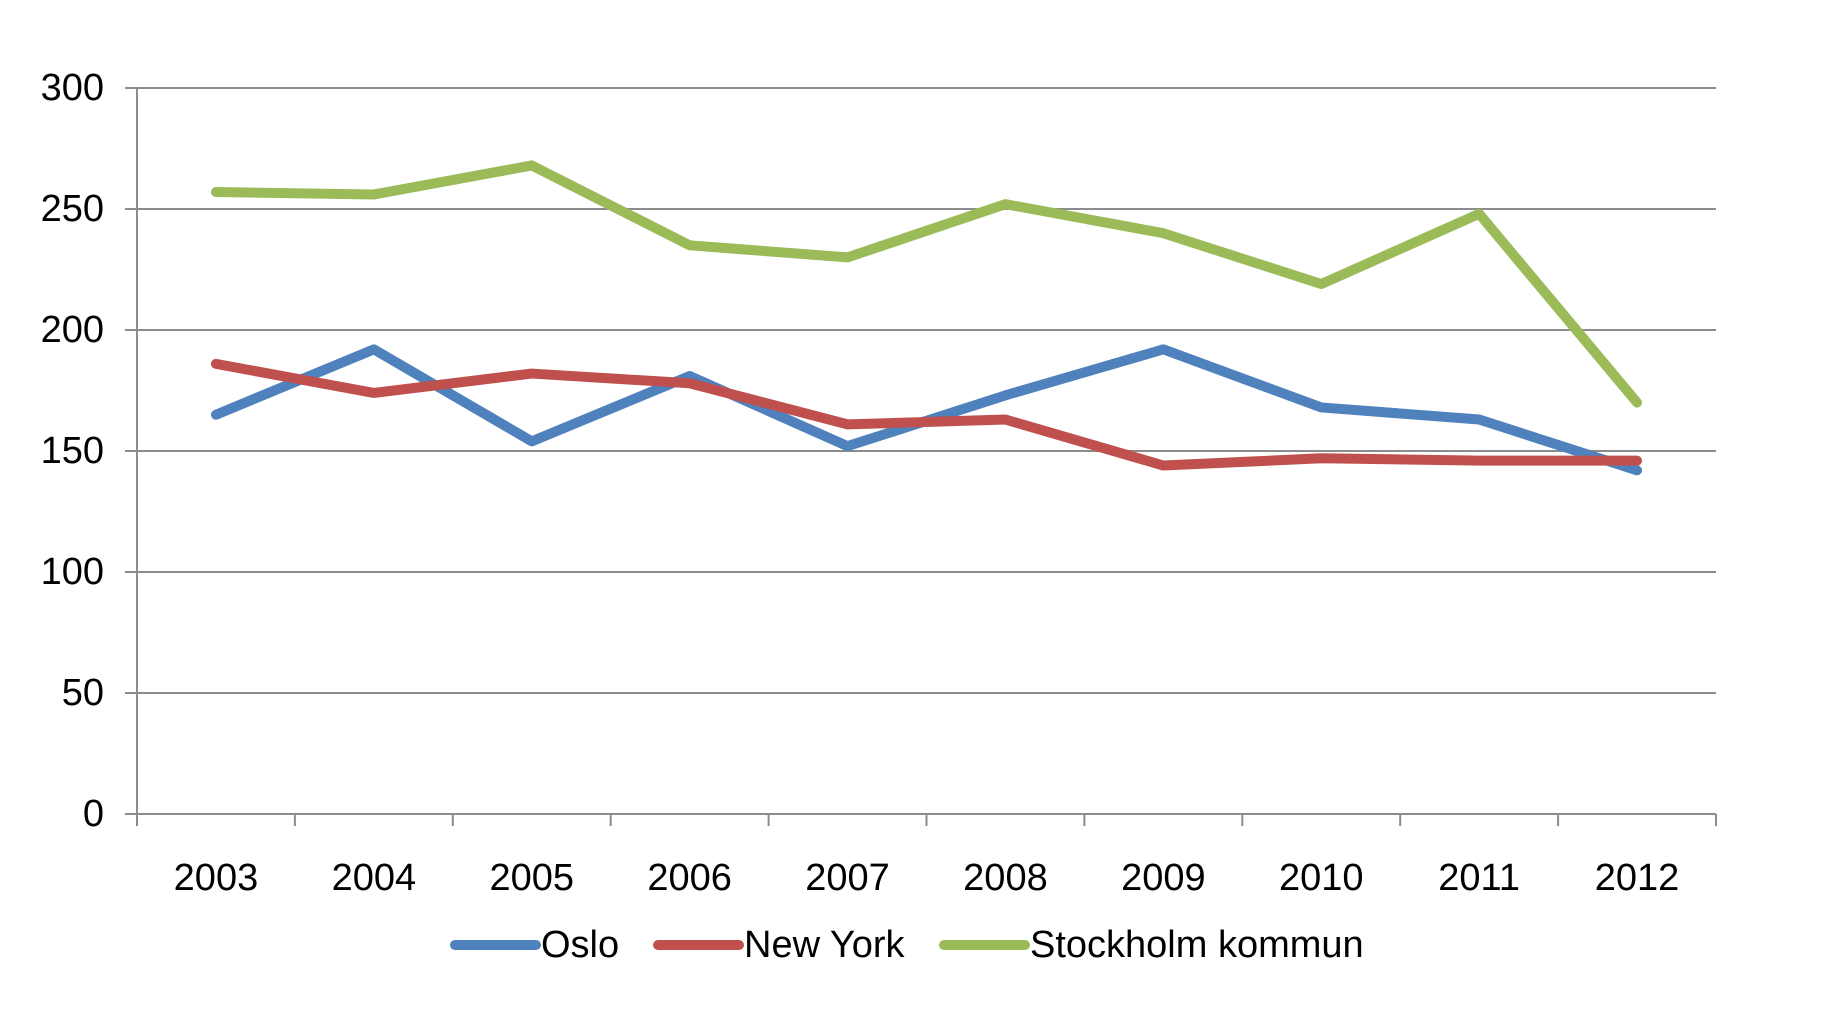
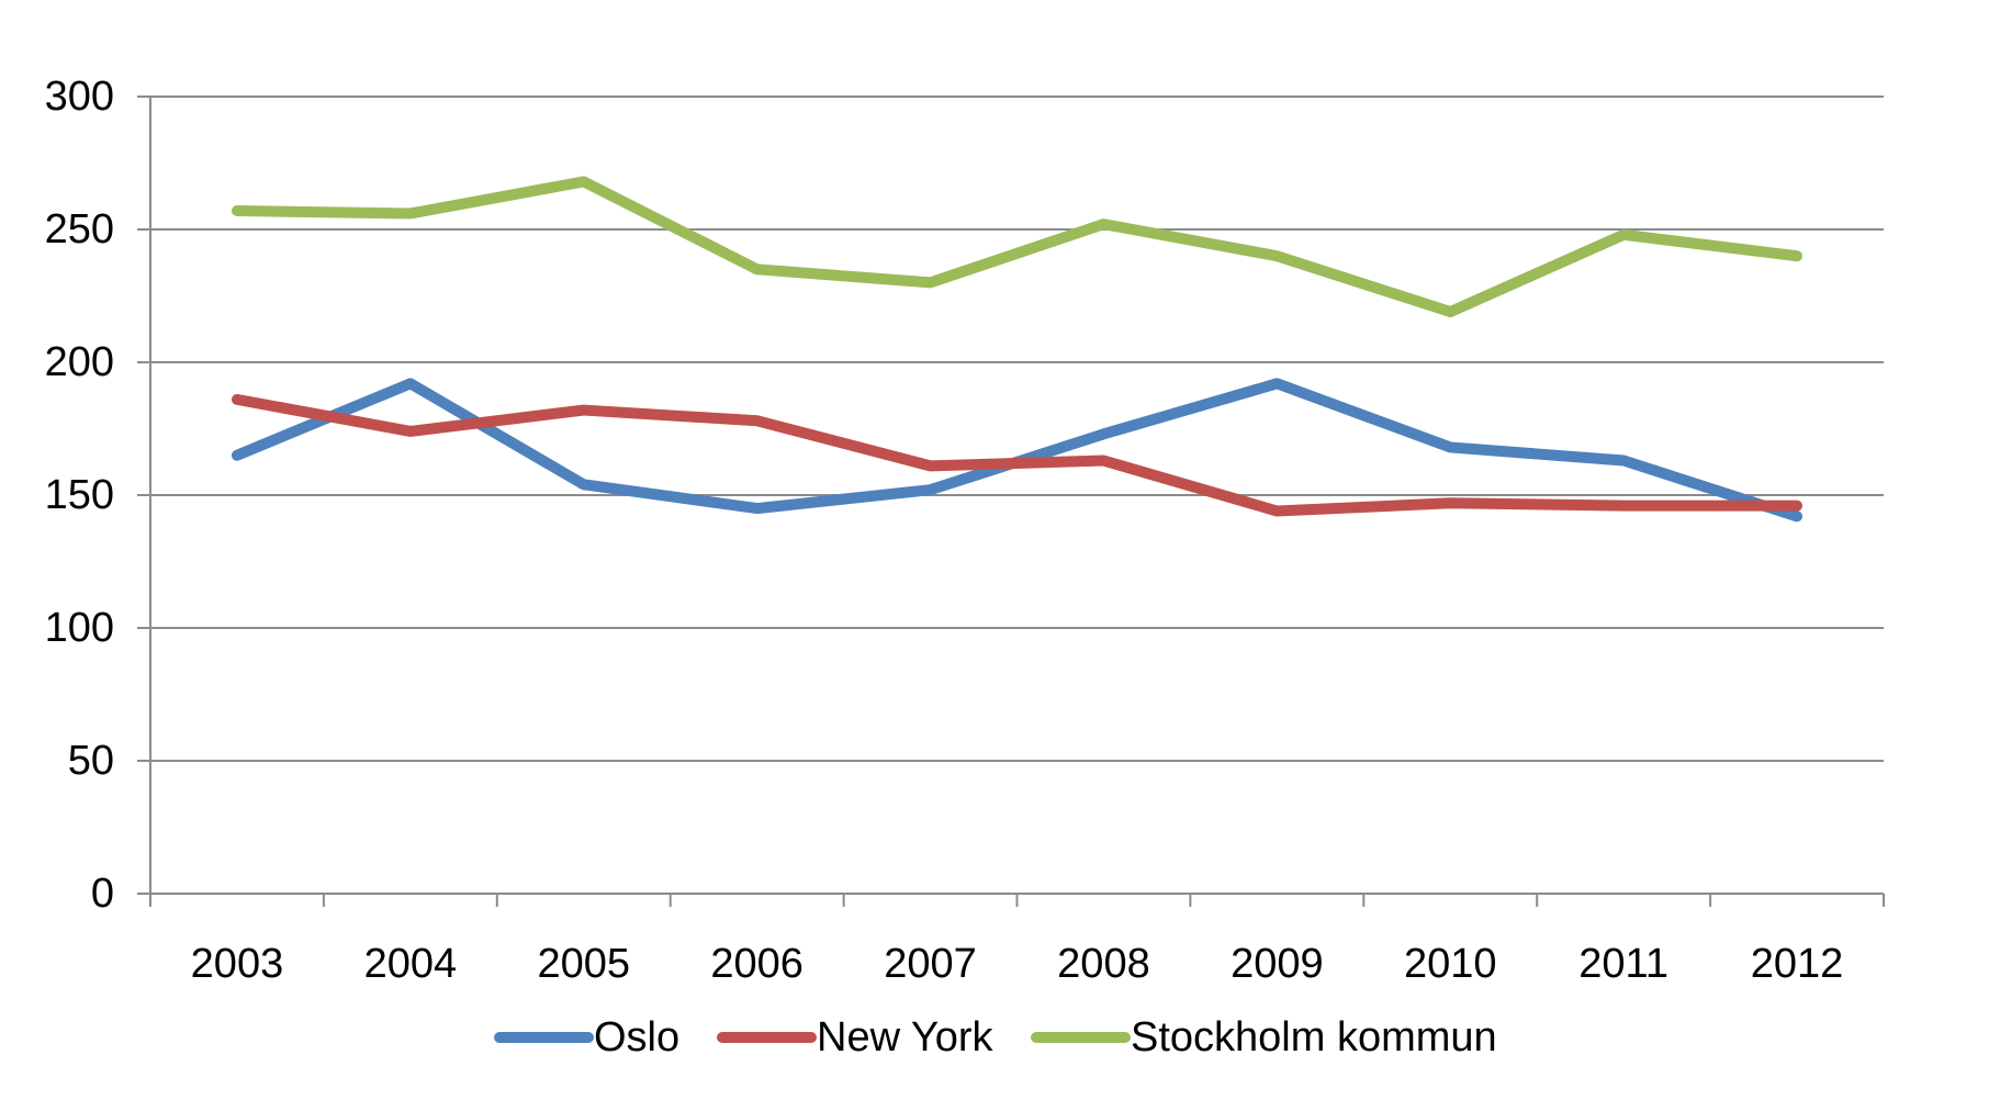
Oslo/2006: 181 -> 145
Stockholm kommun/2012: 170 -> 240
